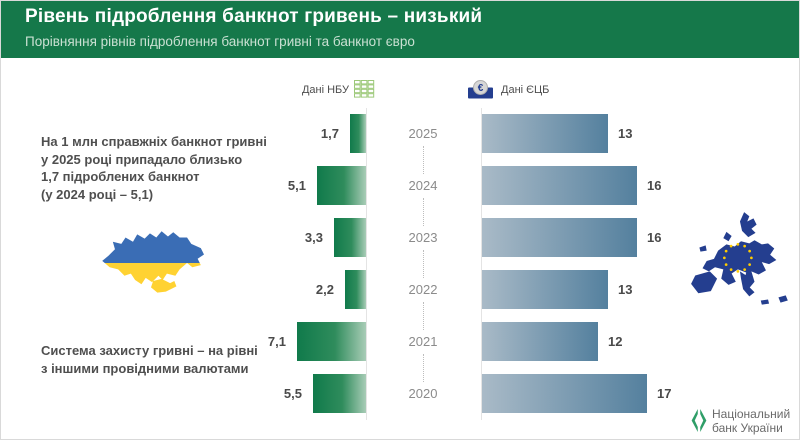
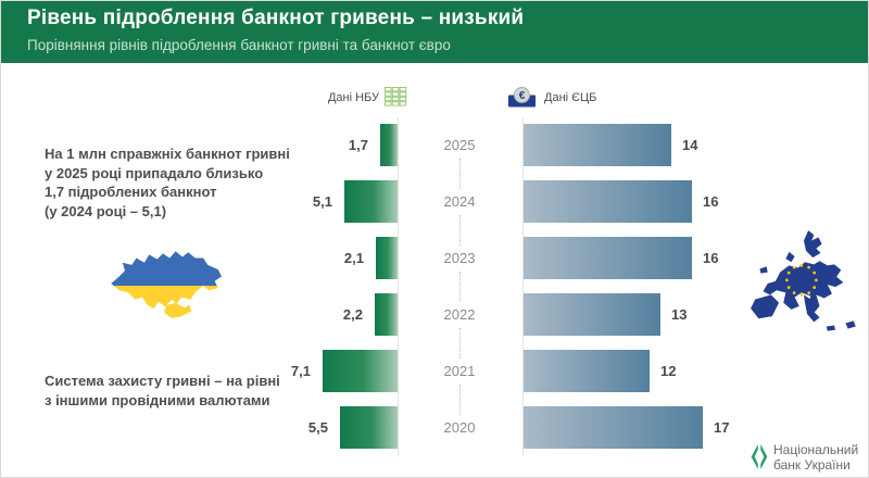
Дані ЄЦБ/2025: 13 -> 14
Дані НБУ/2023: 3,3 -> 2,1
